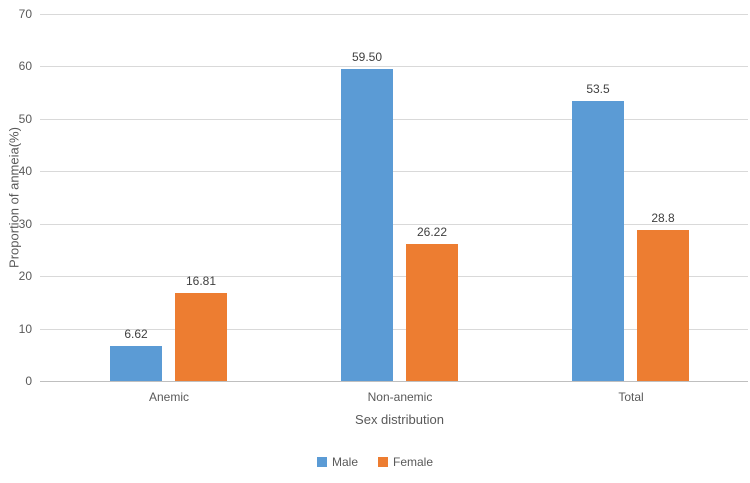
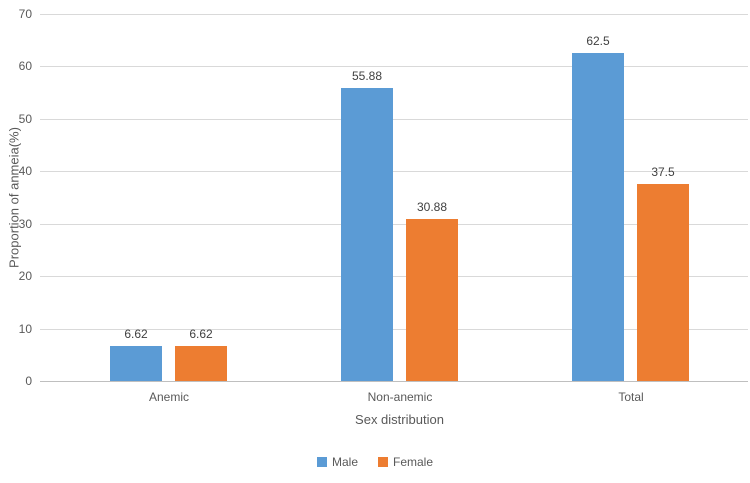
Female/Anemic: 16.81 -> 6.62
Male/Non-anemic: 59.50 -> 55.88
Female/Non-anemic: 26.22 -> 30.88
Male/Total: 53.5 -> 62.5
Female/Total: 28.8 -> 37.5
